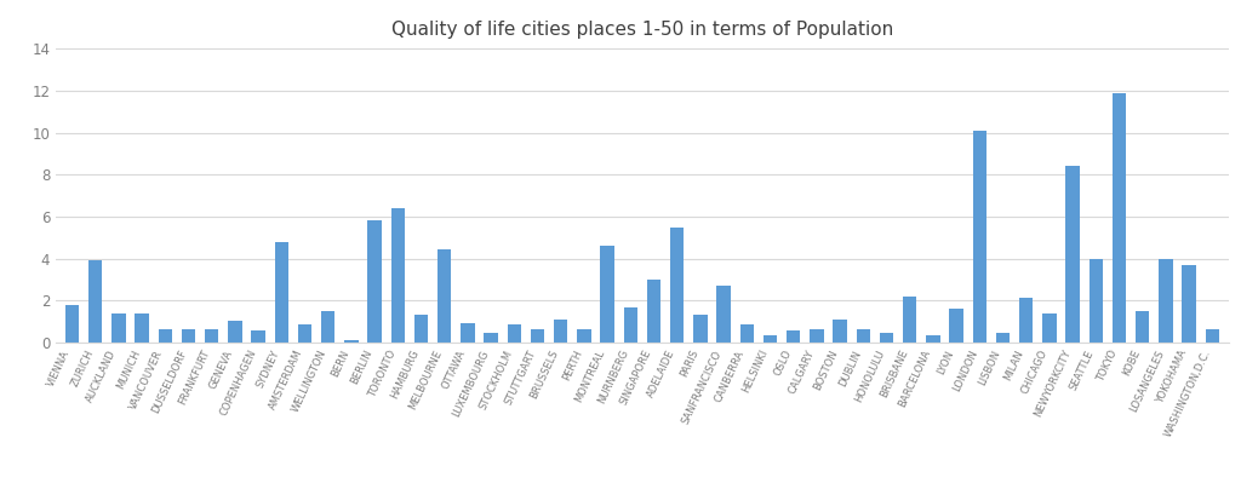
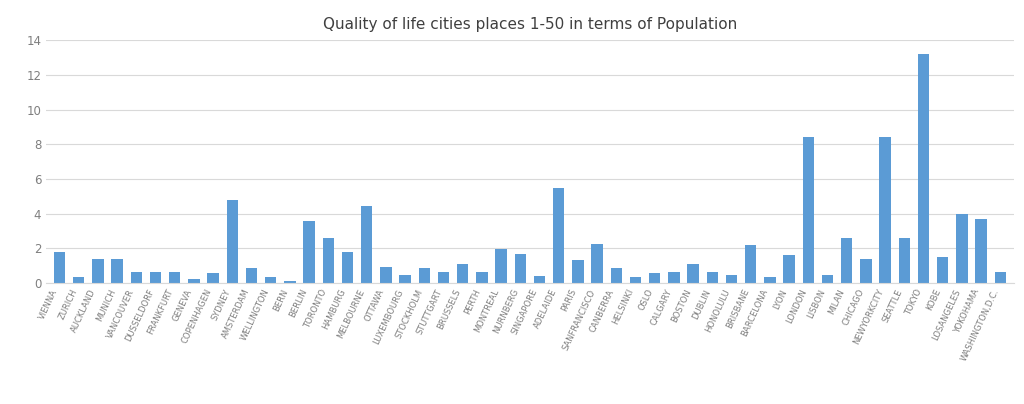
ZURICH: 3.9 -> 0.3
GENEVA: 1.0 -> 0.2
WELLINGTON: 1.5 -> 0.3
BERLIN: 5.8 -> 3.5
TORONTO: 6.4 -> 2.6
HAMBURG: 1.3 -> 1.8
MONTREAL: 4.6 -> 1.9
SINGAPORE: 3.0 -> 0.4
SANFRANCISCO: 2.7 -> 2.2
LONDON: 10.1 -> 8.4
MILAN: 2.1 -> 2.6
SEATTLE: 4.0 -> 2.6
TOKYO: 11.9 -> 13.2
